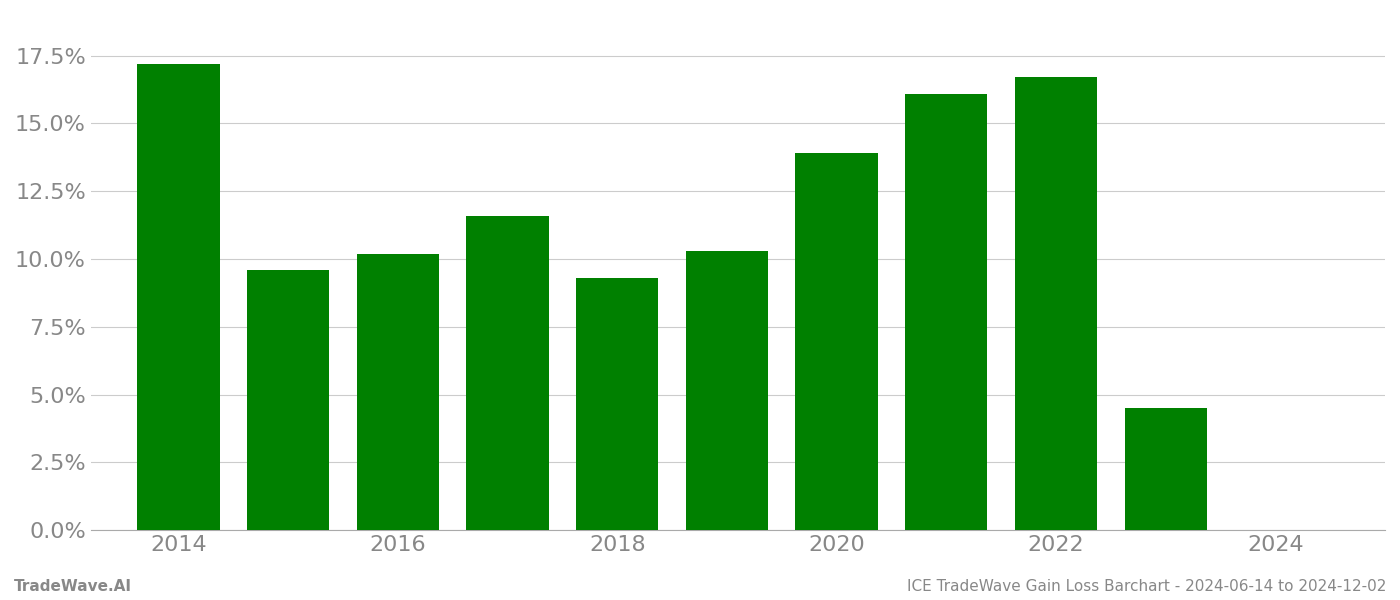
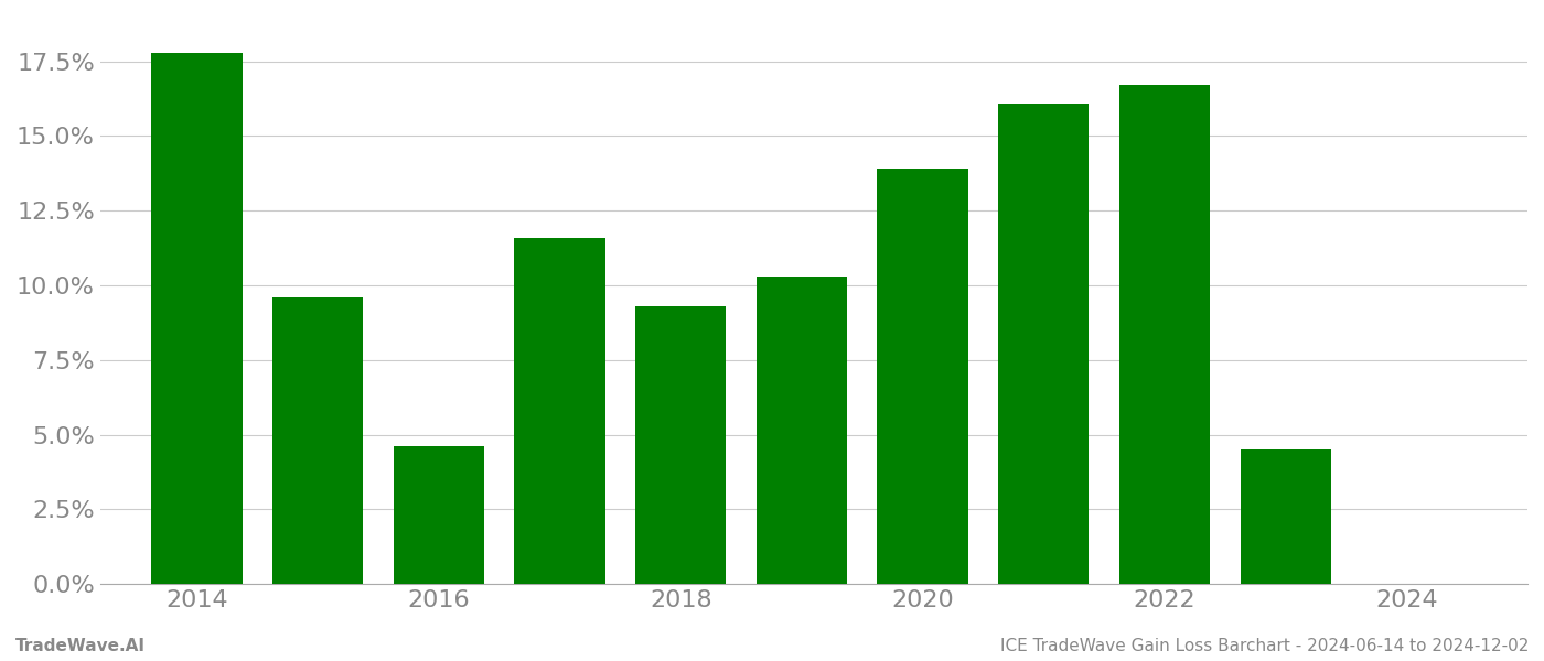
2014: 17.2% -> 17.8%
2016: 10.2% -> 4.6%
